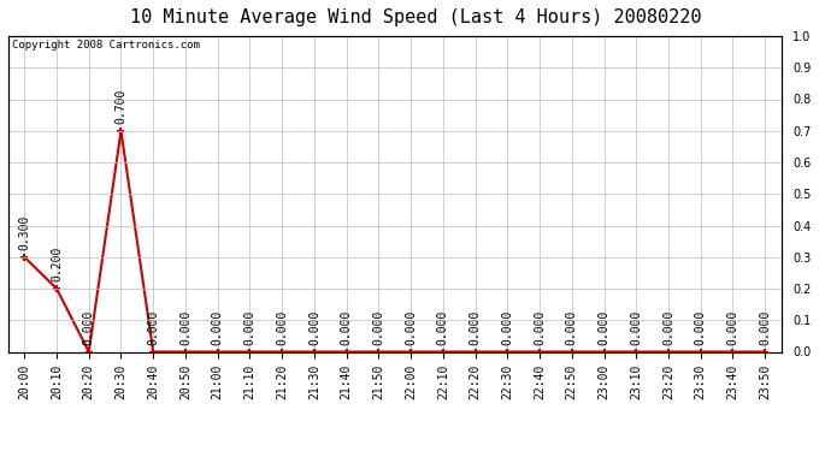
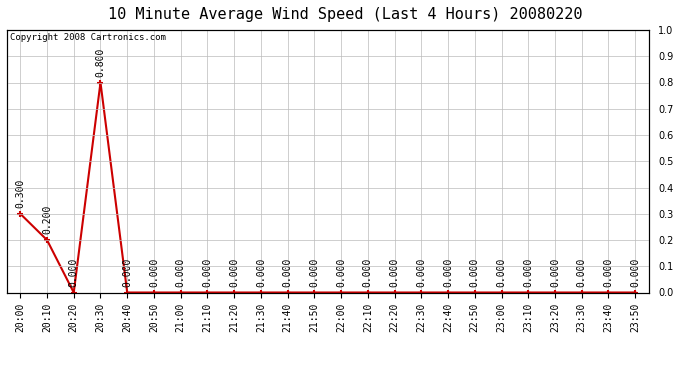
20:30: 0.700 -> 0.800
